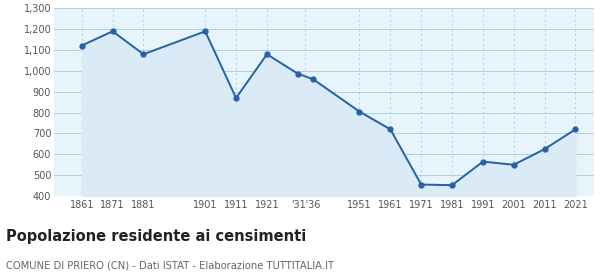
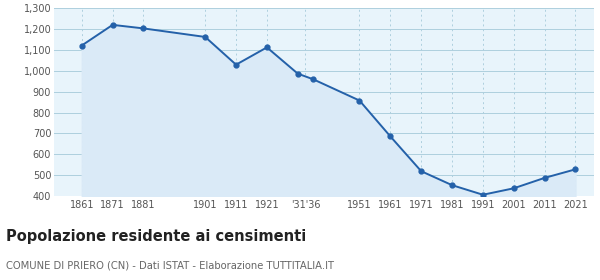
1871: 1,190 -> 1,221
1881: 1,080 -> 1,204
1901: 1,190 -> 1,163
1911: 870 -> 1,030
1921: 1,080 -> 1,113
1951: 805 -> 858
1961: 720 -> 686
1971: 455 -> 519
1991: 565 -> 406
2001: 550 -> 437
2011: 625 -> 487
2021: 720 -> 528
